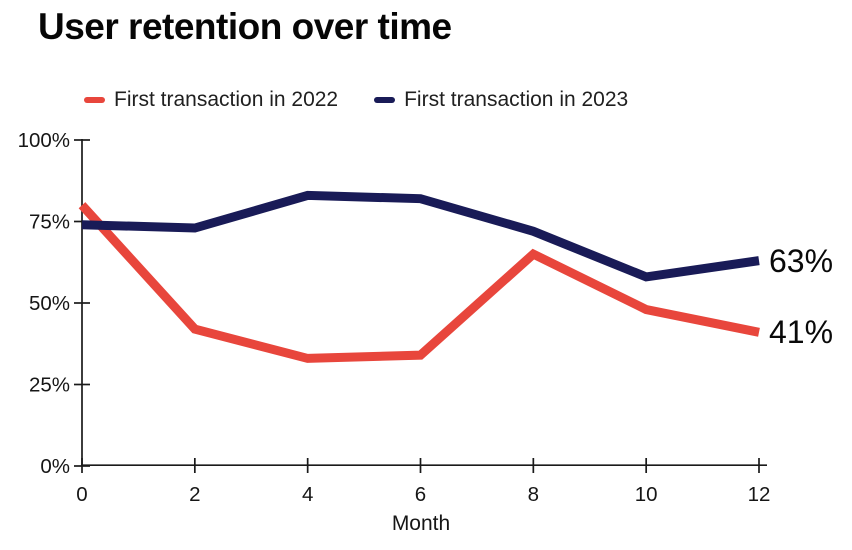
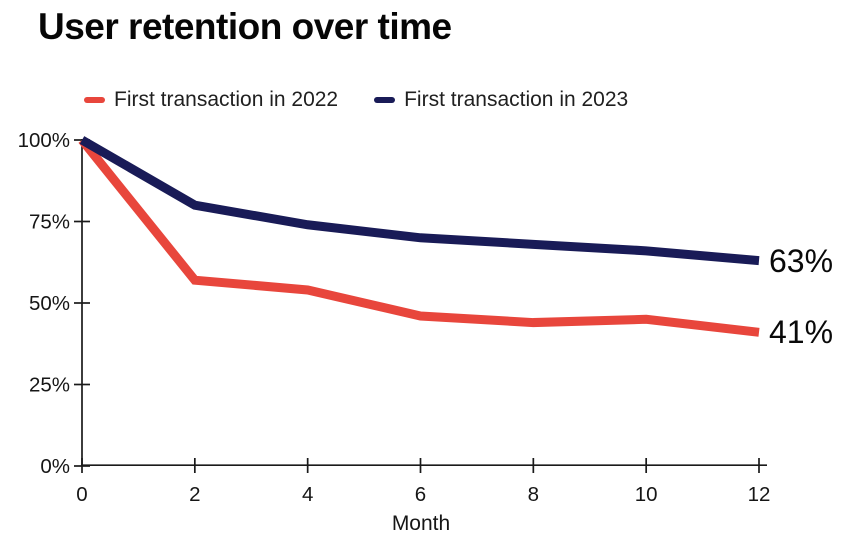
First transaction in 2022/0: 80% -> 100%
First transaction in 2023/0: 74% -> 100%
First transaction in 2022/2: 42% -> 57%
First transaction in 2023/2: 73% -> 80%
First transaction in 2022/4: 33% -> 54%
First transaction in 2023/4: 83% -> 74%
First transaction in 2022/6: 34% -> 46%
First transaction in 2023/6: 82% -> 70%
First transaction in 2022/8: 65% -> 44%
First transaction in 2023/8: 72% -> 68%
First transaction in 2022/10: 48% -> 45%
First transaction in 2023/10: 58% -> 66%
